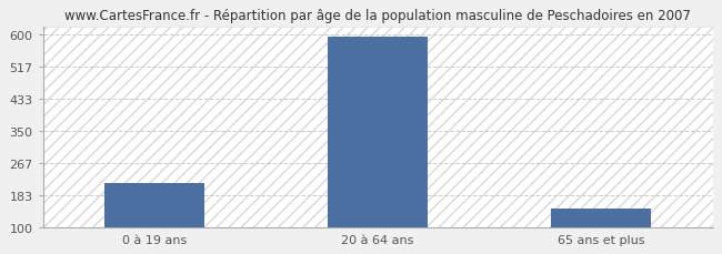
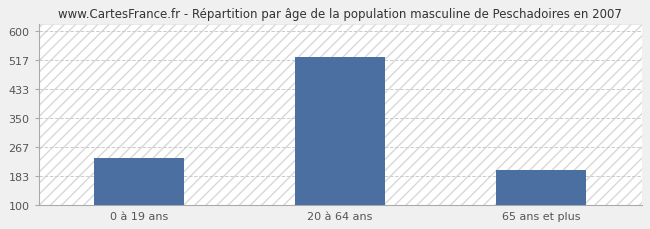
0 à 19 ans: 215 -> 235
20 à 64 ans: 595 -> 525
65 ans et plus: 148 -> 200
